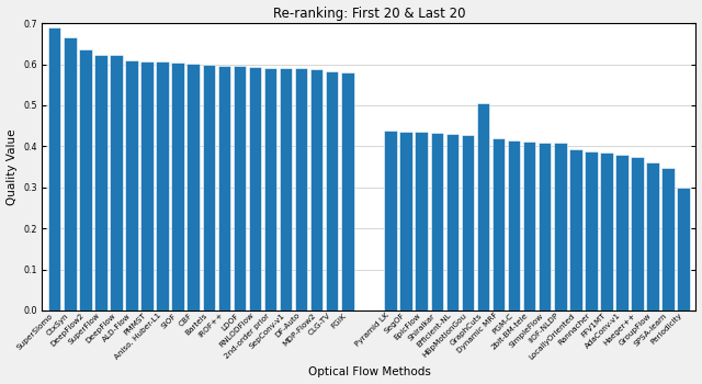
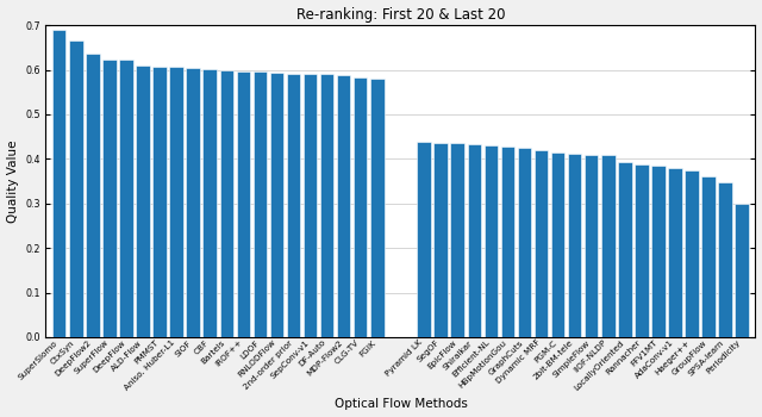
GraphCuts: 0.505 -> 0.424
